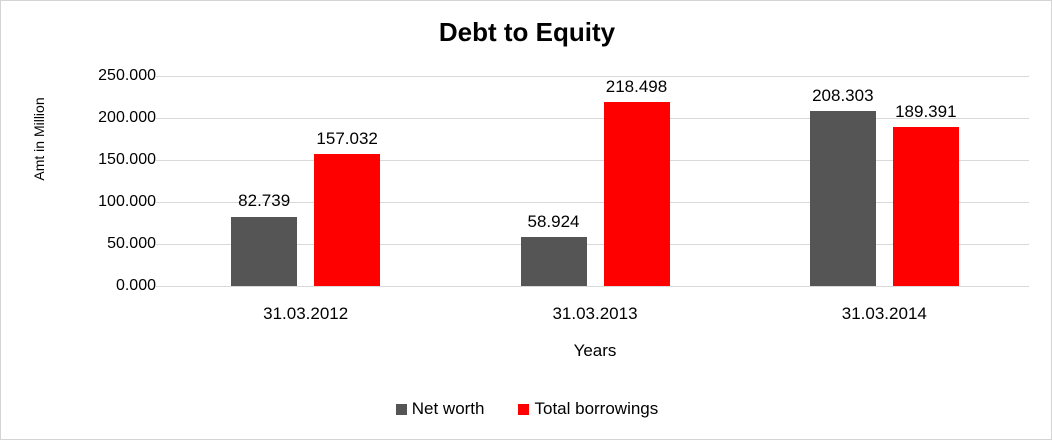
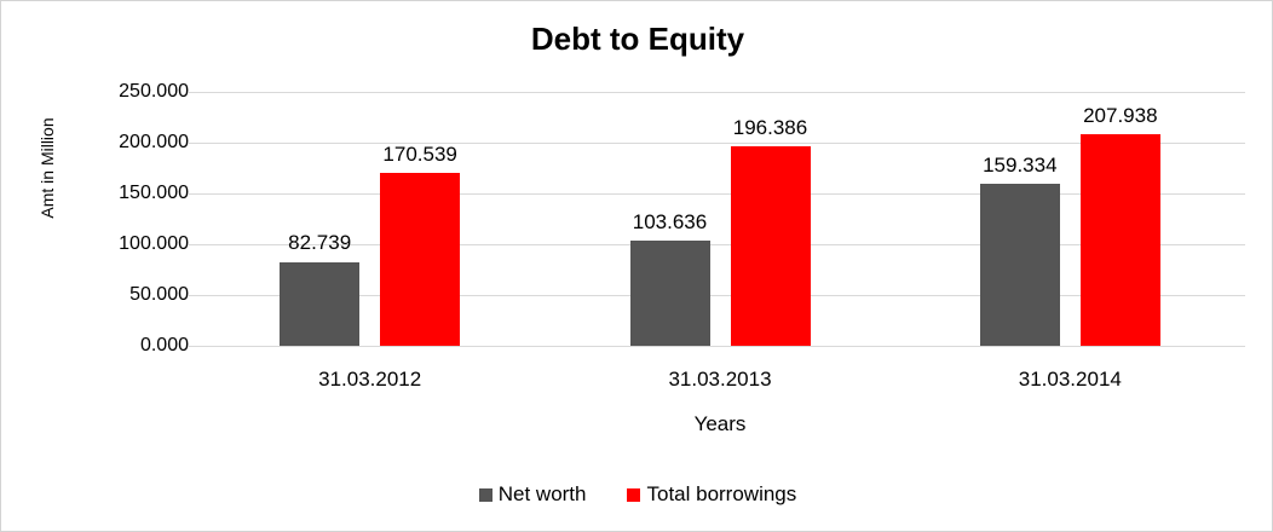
Total borrowings/31.03.2012: 157.032 -> 170.539
Net worth/31.03.2013: 58.924 -> 103.636
Total borrowings/31.03.2013: 218.498 -> 196.386
Net worth/31.03.2014: 208.303 -> 159.334
Total borrowings/31.03.2014: 189.391 -> 207.938
